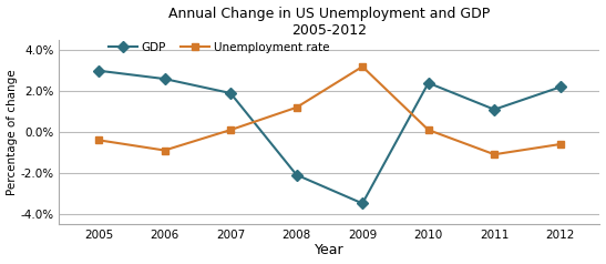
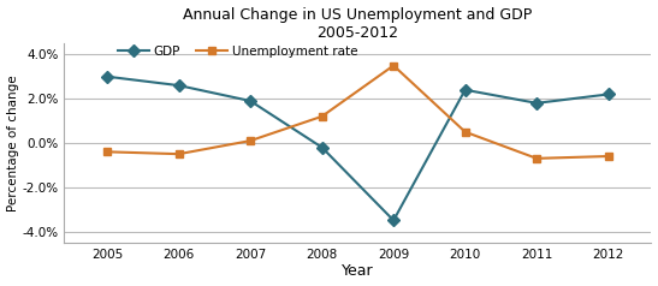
Unemployment rate/2006: -0.9% -> -0.5%
GDP/2008: -2.1% -> -0.2%
Unemployment rate/2009: 3.2% -> 3.5%
Unemployment rate/2010: 0.1% -> 0.5%
GDP/2011: 1.1% -> 1.8%
Unemployment rate/2011: -1.1% -> -0.7%
